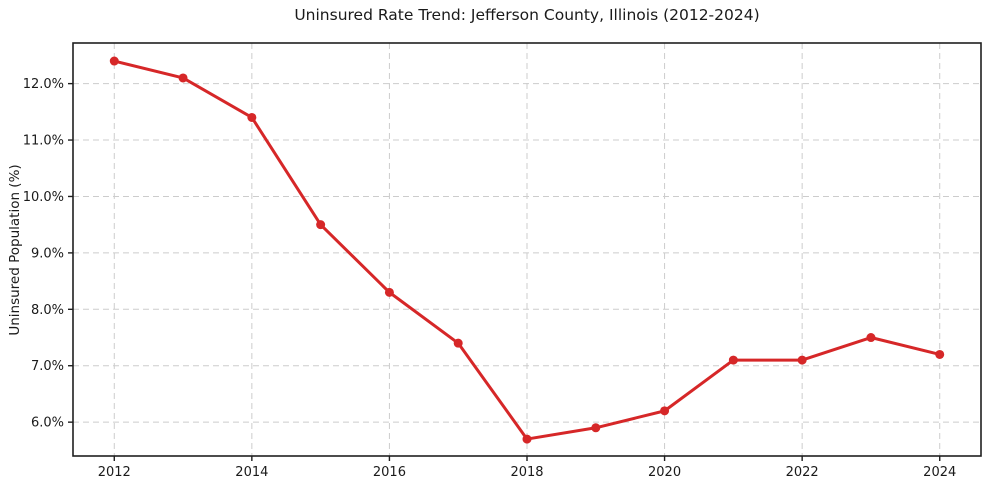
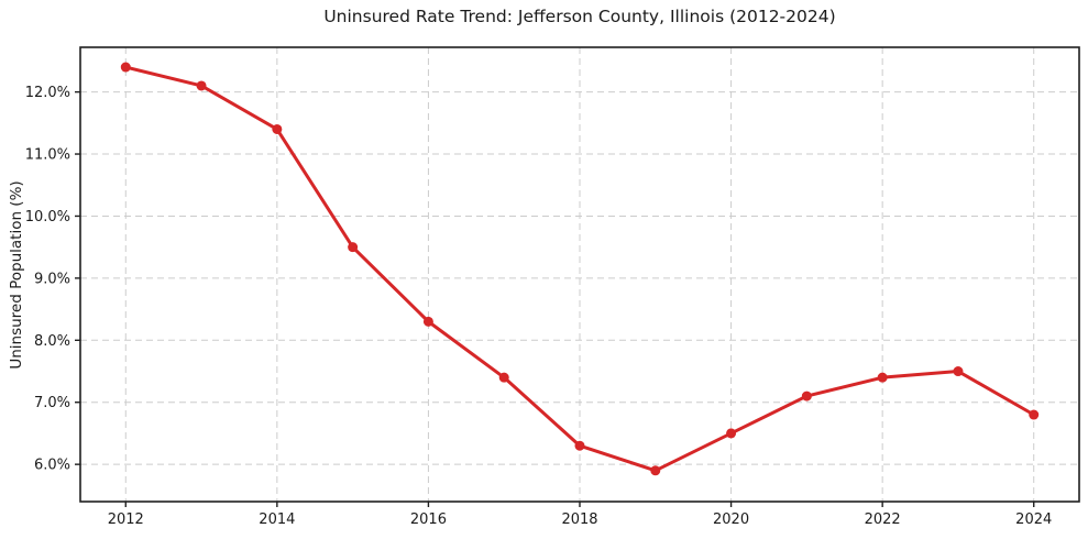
2018: 5.7% -> 6.3%
2020: 6.2% -> 6.5%
2022: 7.1% -> 7.4%
2024: 7.2% -> 6.8%
